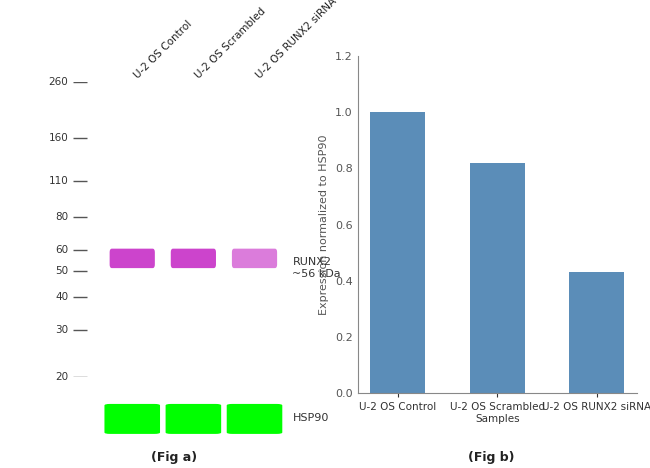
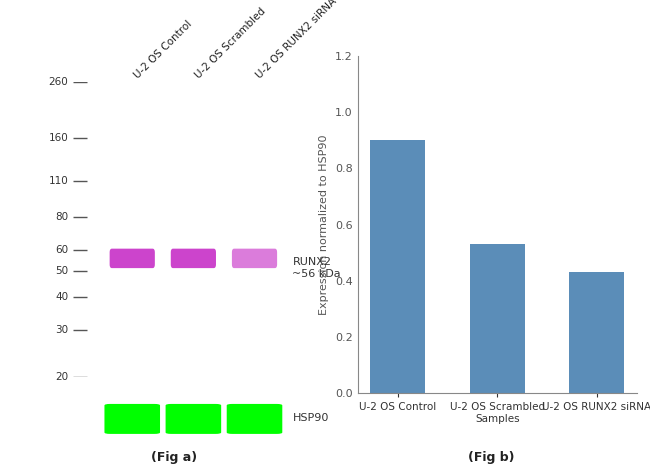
U-2 OS Control: 1.00 -> 0.90
U-2 OS Scrambled Samples: 0.82 -> 0.53
